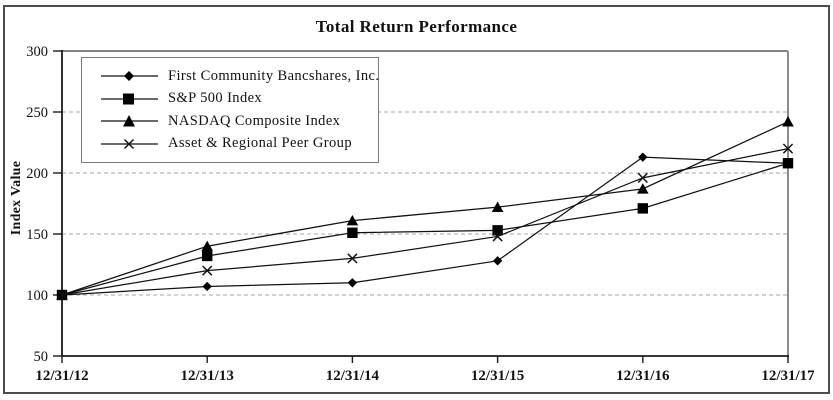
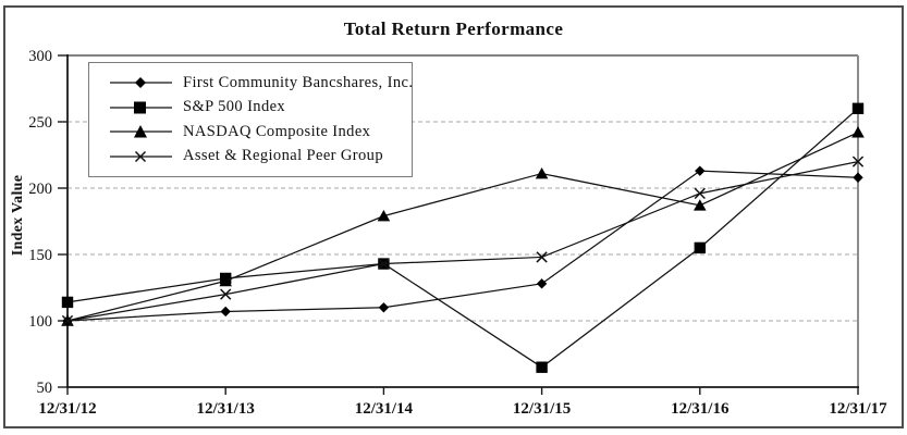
S&P 500 Index/12/31/12: 100 -> 114
NASDAQ Composite Index/12/31/13: 140 -> 130
S&P 500 Index/12/31/14: 151 -> 143
NASDAQ Composite Index/12/31/14: 161 -> 179
Asset & Regional Peer Group/12/31/14: 130 -> 143
S&P 500 Index/12/31/15: 153 -> 65
NASDAQ Composite Index/12/31/15: 172 -> 211
S&P 500 Index/12/31/16: 171 -> 155
S&P 500 Index/12/31/17: 208 -> 260
